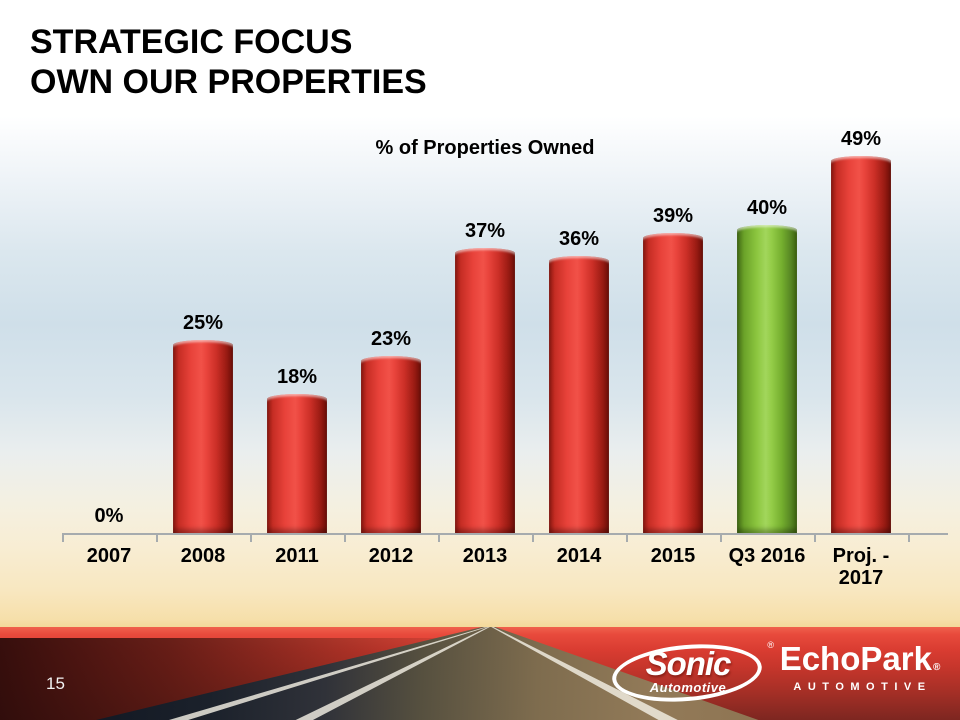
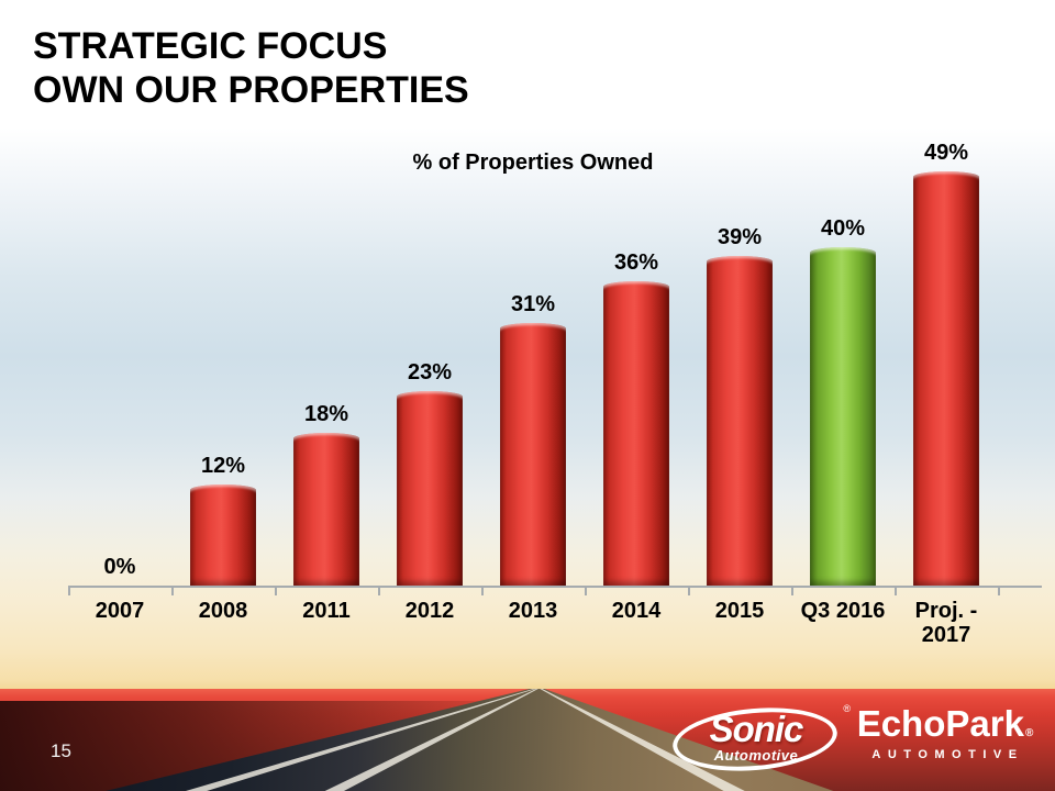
2008: 25% -> 12%
2013: 37% -> 31%
